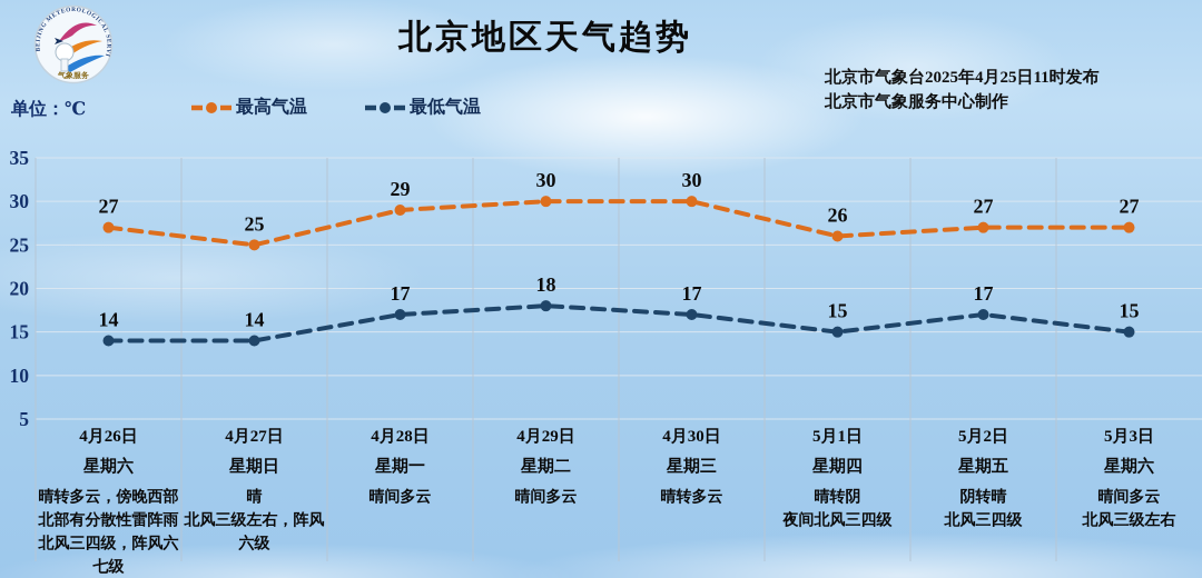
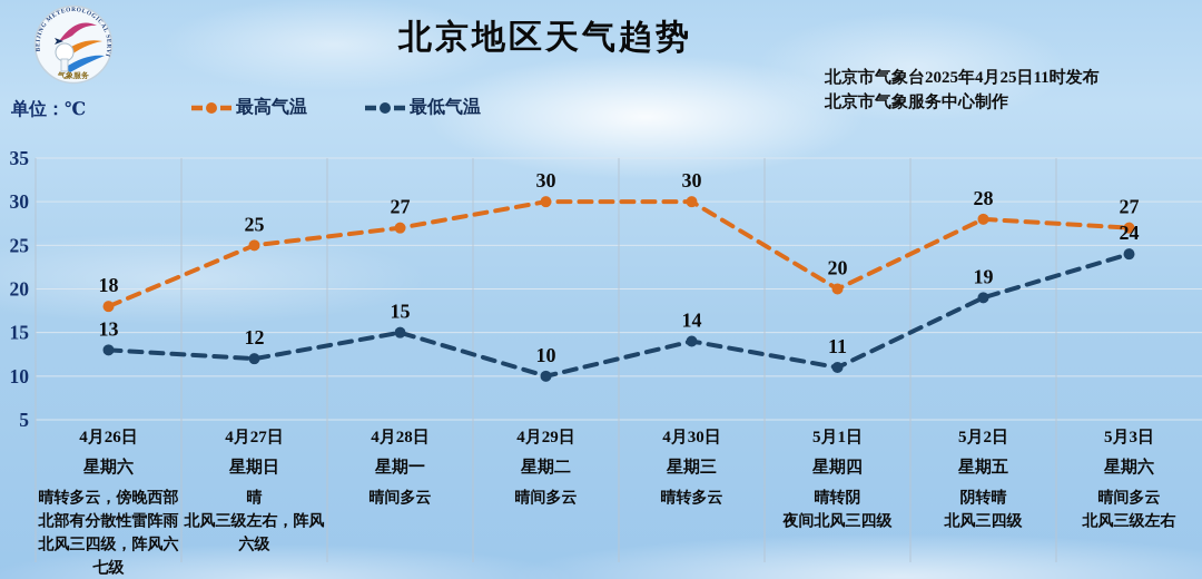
最高气温/4月26日: 27 -> 18
最低气温/4月26日: 14 -> 13
最低气温/4月27日: 14 -> 12
最高气温/4月28日: 29 -> 27
最低气温/4月28日: 17 -> 15
最低气温/4月29日: 18 -> 10
最低气温/4月30日: 17 -> 14
最高气温/5月1日: 26 -> 20
最低气温/5月1日: 15 -> 11
最高气温/5月2日: 27 -> 28
最低气温/5月2日: 17 -> 19
最低气温/5月3日: 15 -> 24
